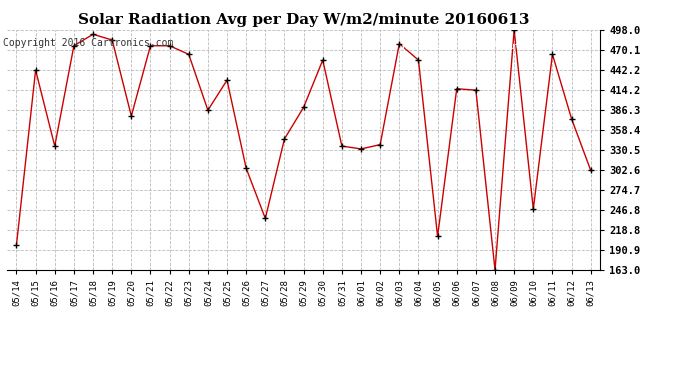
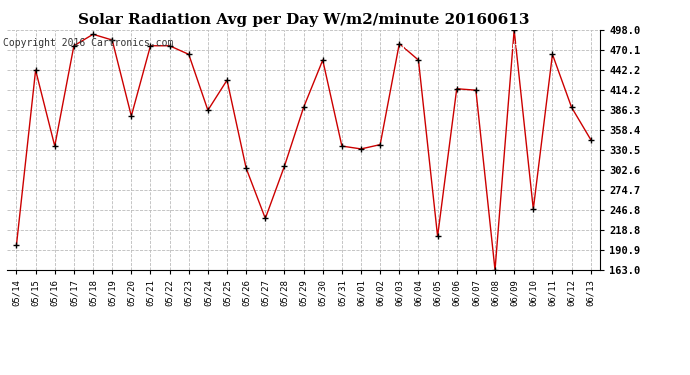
05/28: 346 -> 308
06/12: 374 -> 390
06/13: 302 -> 345
